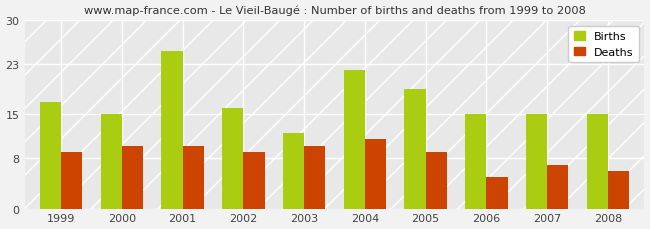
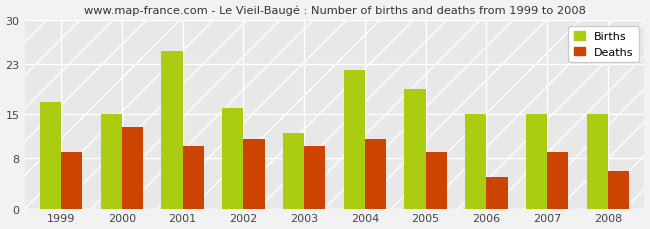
Deaths/2000: 10 -> 13
Deaths/2002: 9 -> 11
Deaths/2007: 7 -> 9
